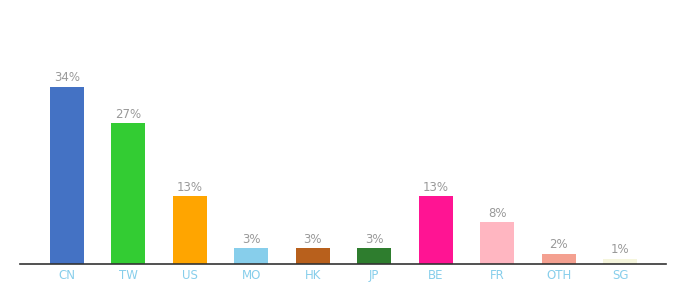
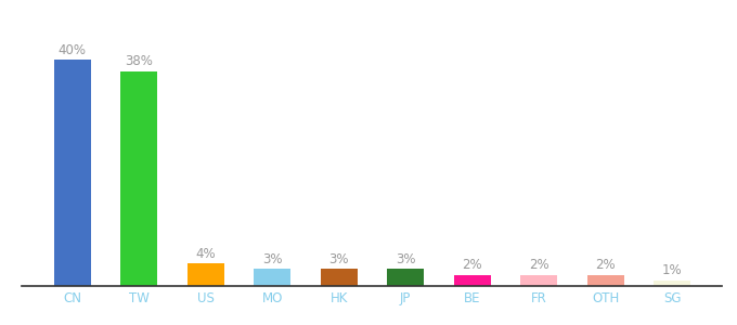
CN: 34% -> 40%
TW: 27% -> 38%
US: 13% -> 4%
BE: 13% -> 2%
FR: 8% -> 2%
